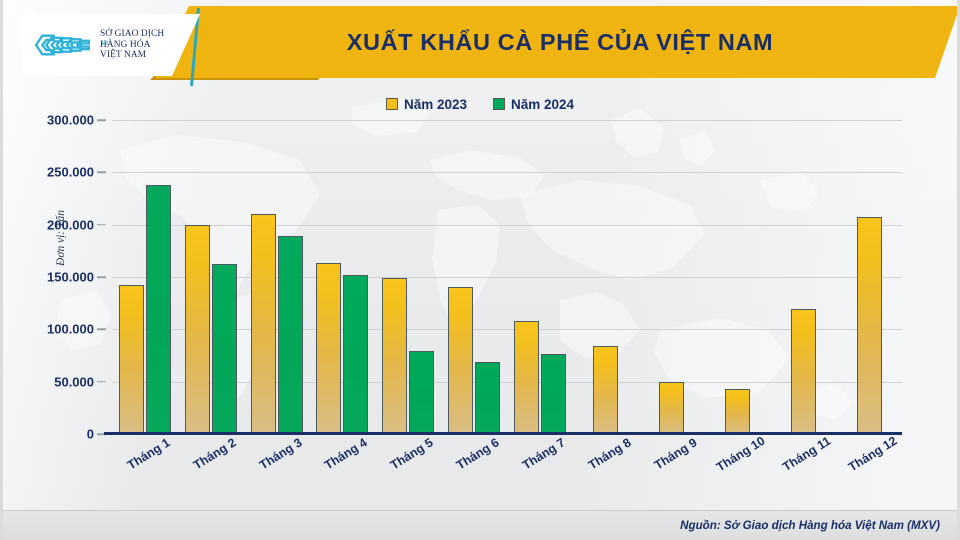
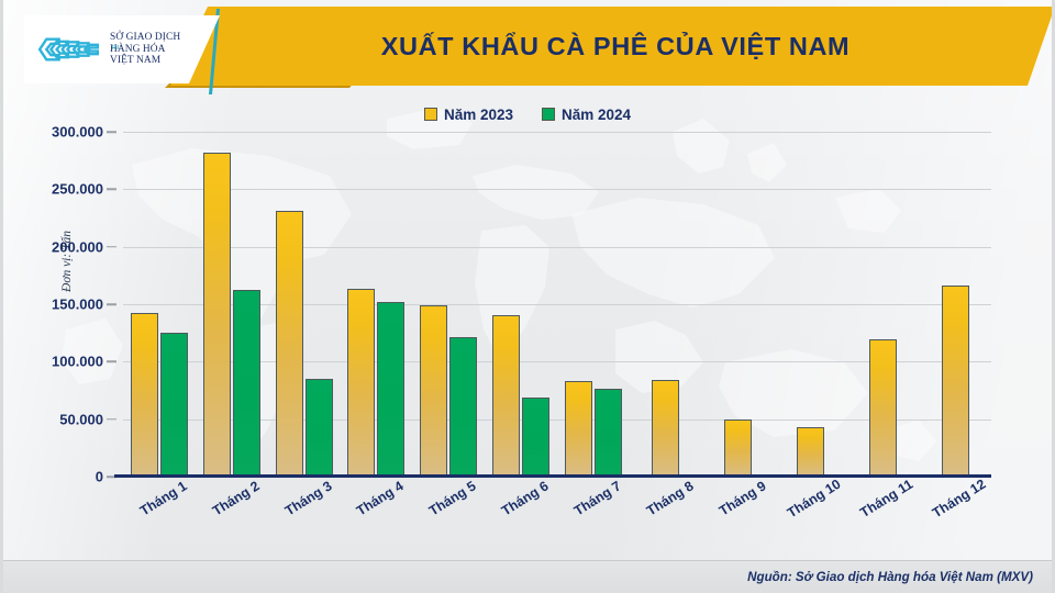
Năm 2024/Tháng 1: 238000 -> 125000
Năm 2023/Tháng 2: 200000 -> 282000
Năm 2023/Tháng 3: 210000 -> 231000
Năm 2024/Tháng 3: 189000 -> 85000
Năm 2024/Tháng 5: 79000 -> 121000
Năm 2023/Tháng 7: 108000 -> 83000
Năm 2023/Tháng 12: 207000 -> 166000
